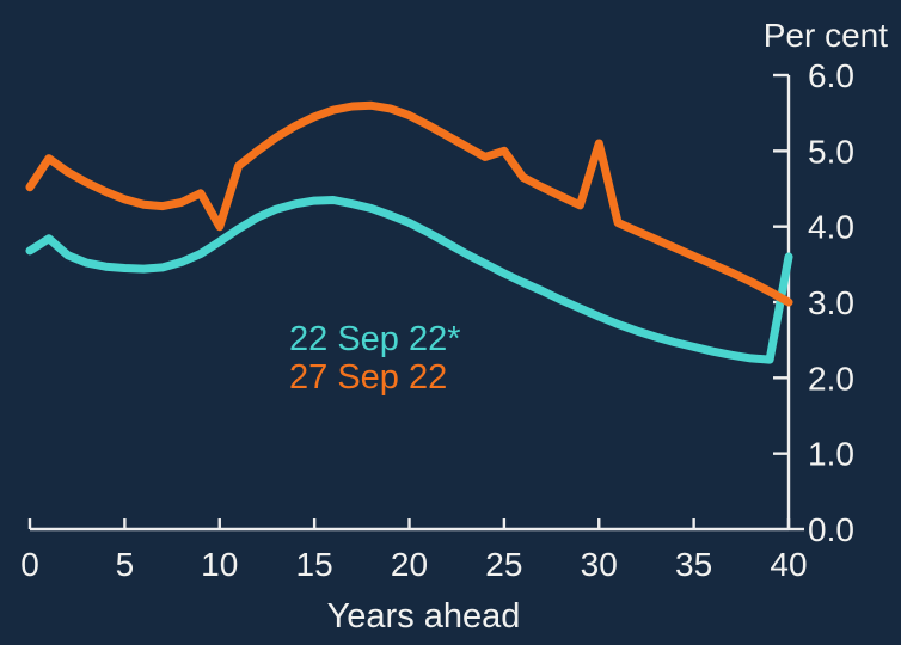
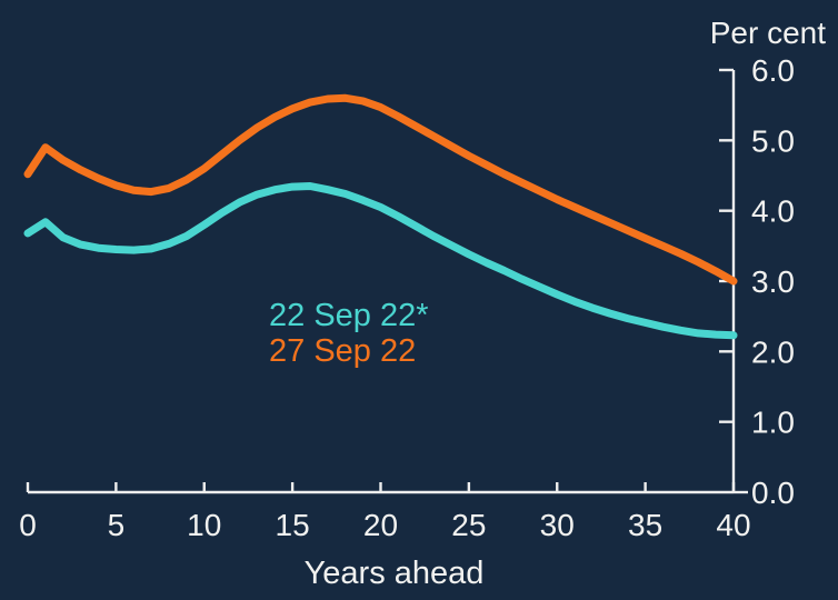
27 Sep 22/10: 4.0 -> 4.6
27 Sep 22/25: 5.0 -> 4.8
27 Sep 22/30: 5.1 -> 4.2
22 Sep 22*/40: 3.6 -> 2.2
